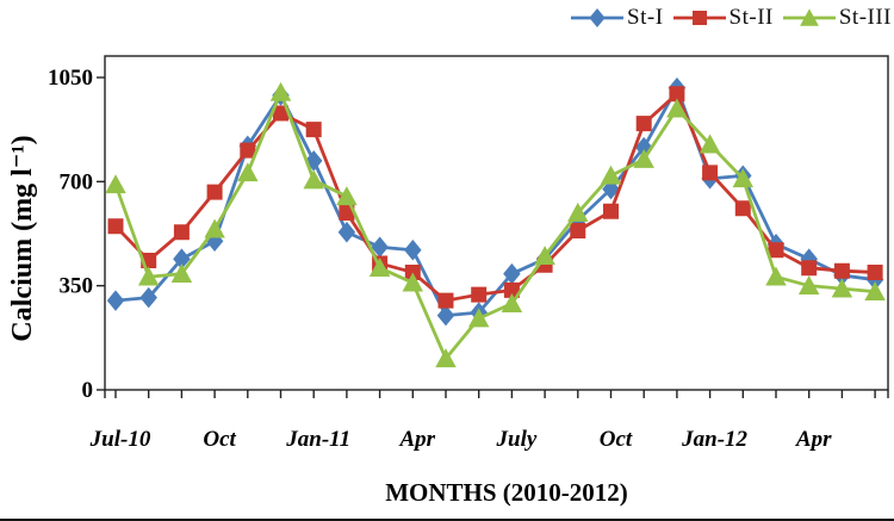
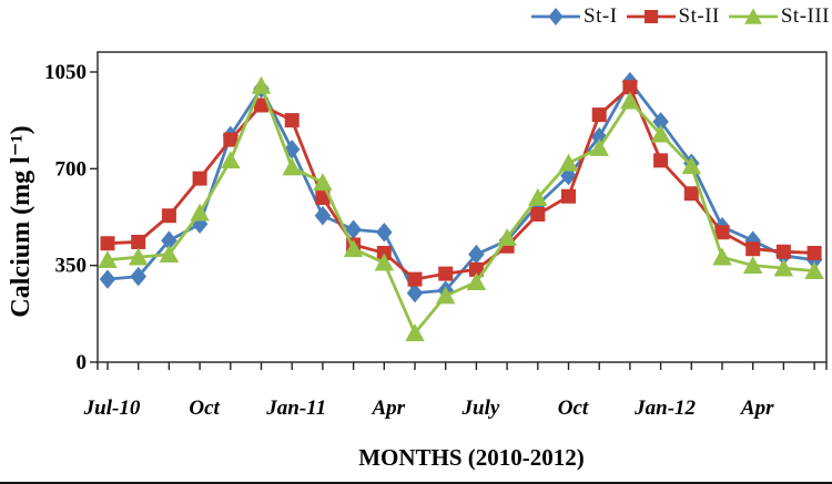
St-II/Jul-10: 550 -> 430
St-III/Jul-10: 690 -> 370
St-I/Jan-12: 710 -> 870
